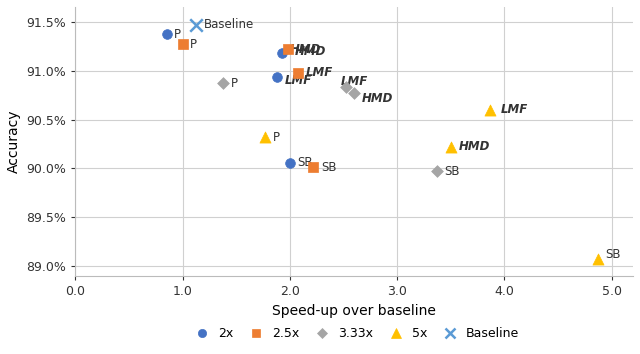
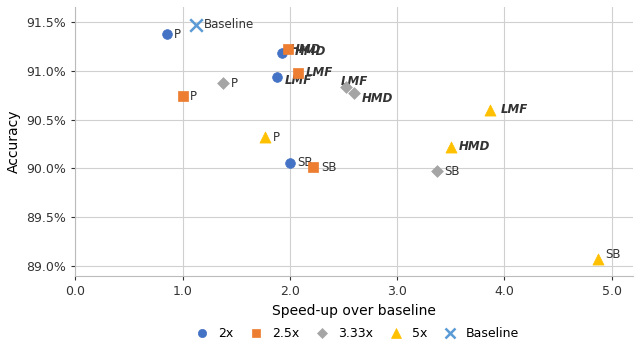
2.5x/1.0: 91.27% -> 90.74%
